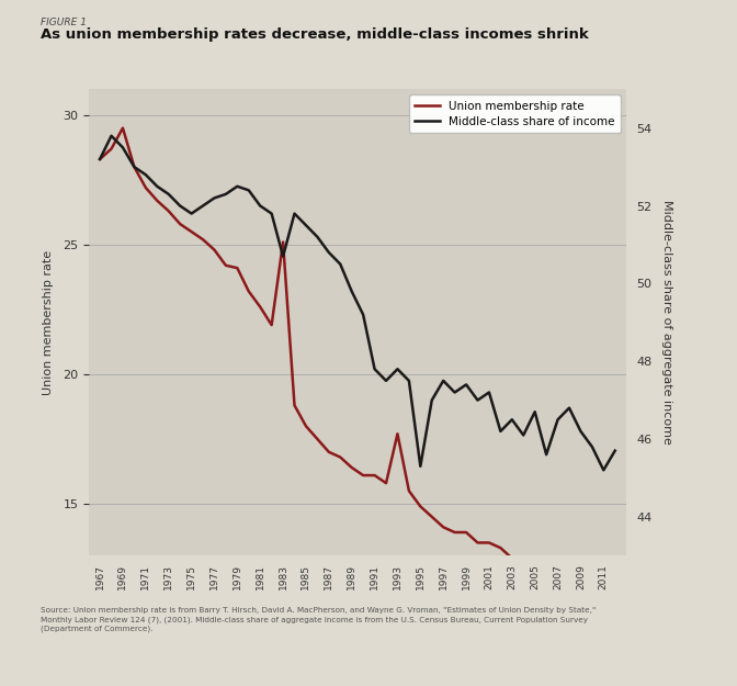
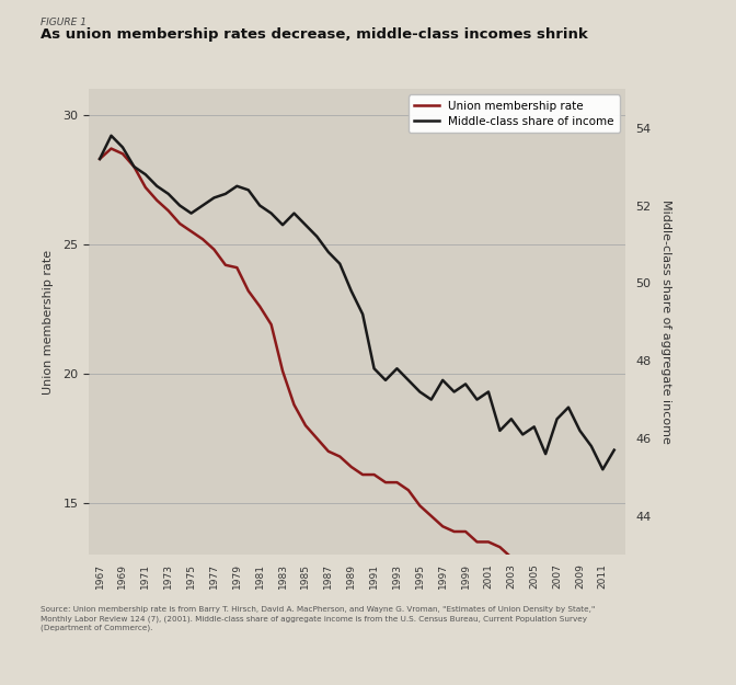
Union membership rate/1969: 29.5 -> 28.5
Union membership rate/1983: 25.1 -> 20.1
Middle-class share of income/1983: 50.7 -> 51.5
Union membership rate/1993: 17.7 -> 15.8
Middle-class share of income/1995: 45.3 -> 47.2
Middle-class share of income/2005: 46.7 -> 46.3
